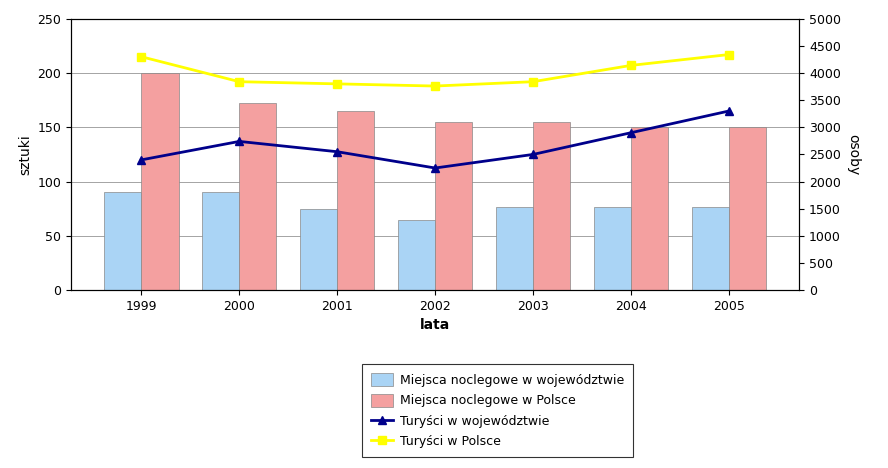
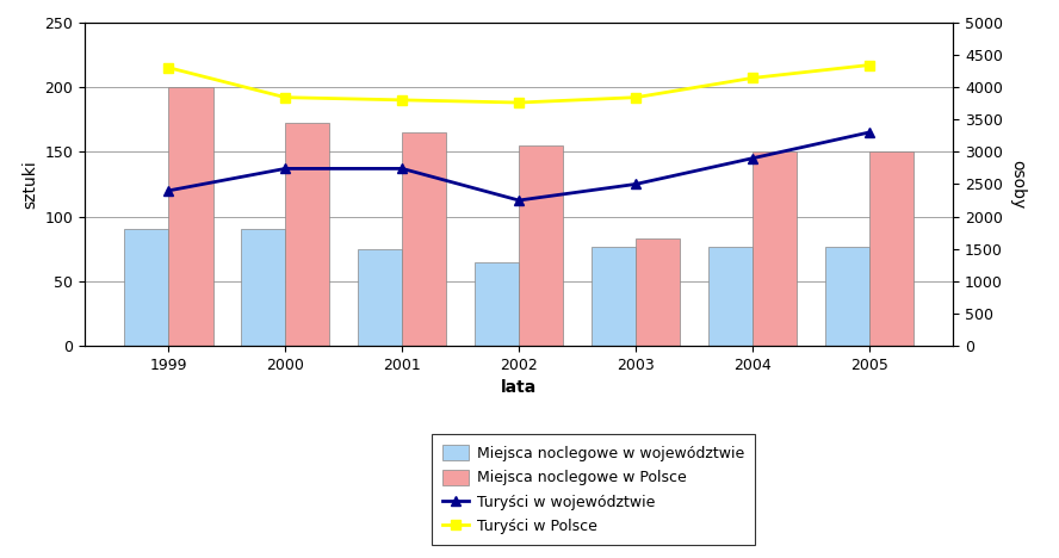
Turyści w województwie/2001: 2550 -> 2740
Miejsca noclegowe w Polsce/2003: 155 -> 83
